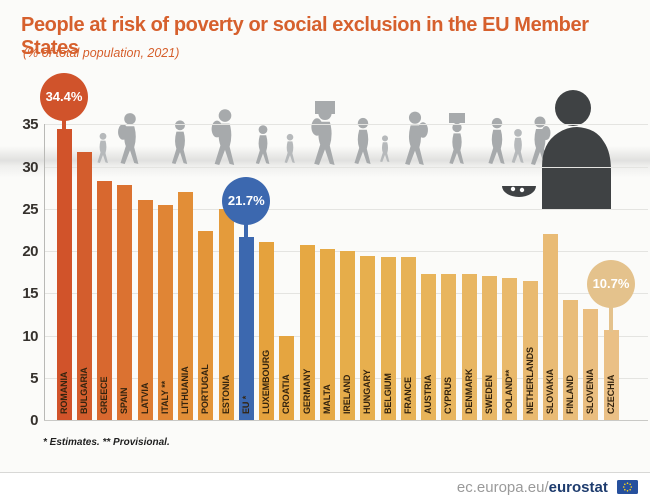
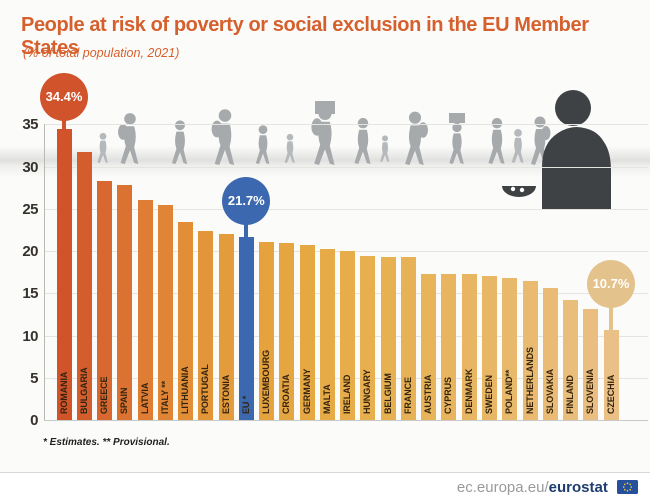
LITHUANIA: 27 -> 23
ESTONIA: 25 -> 22
CROATIA: 10 -> 21
SLOVAKIA: 22 -> 16
